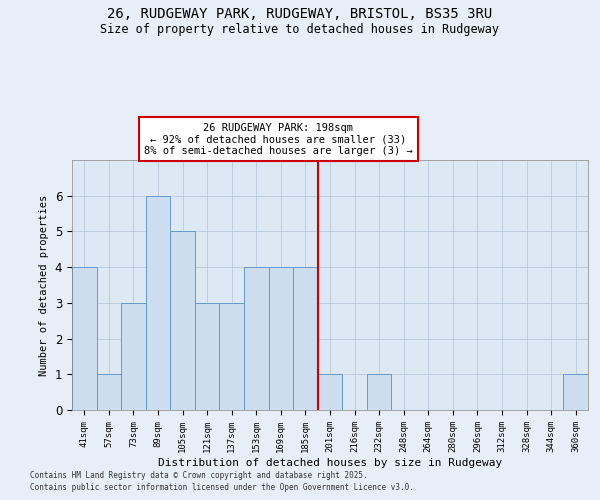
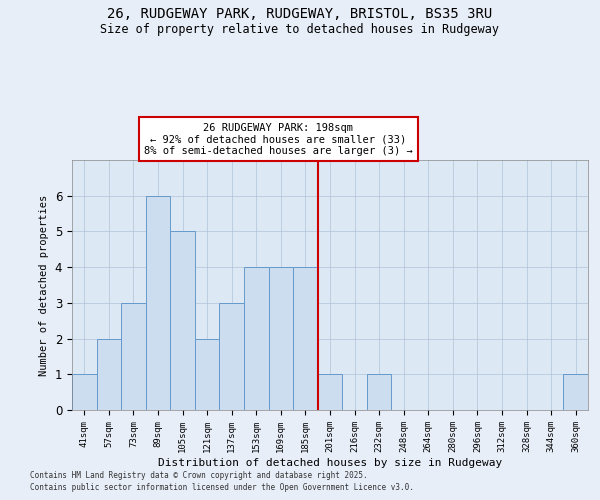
41sqm: 4 -> 1
57sqm: 1 -> 2
121sqm: 3 -> 2
